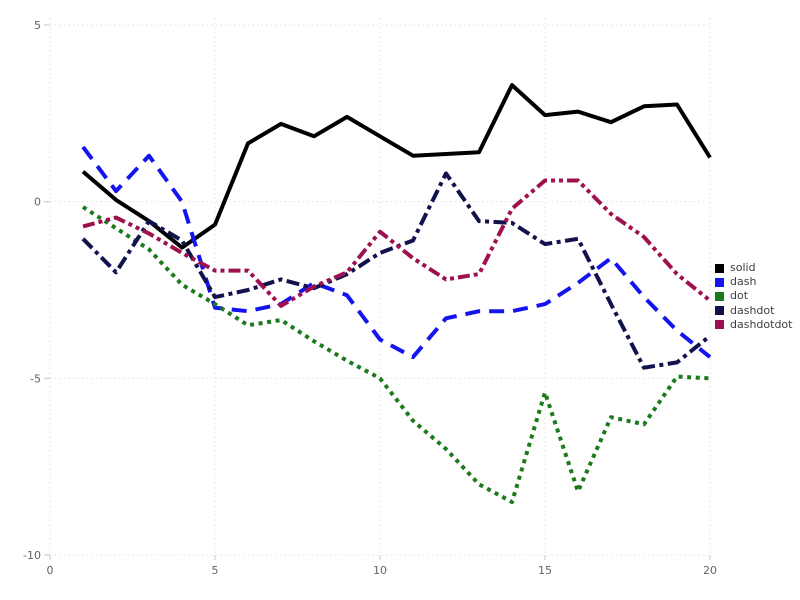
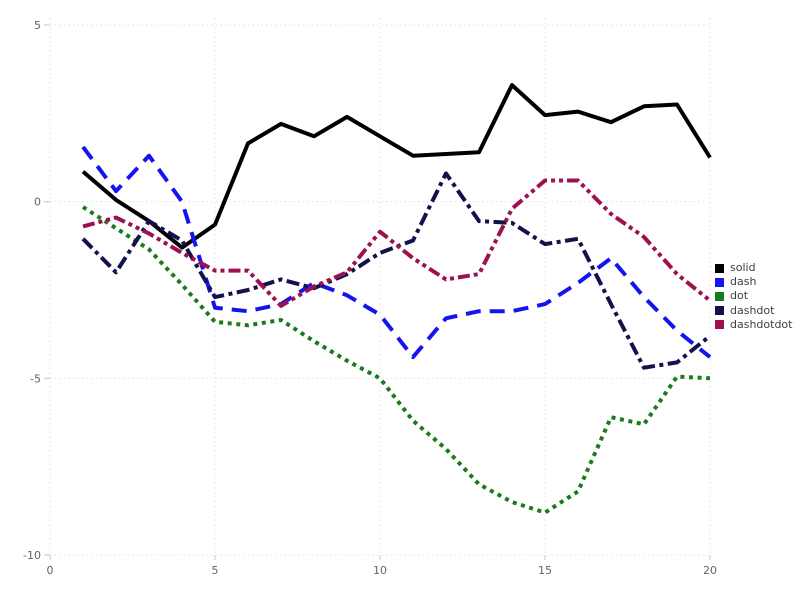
dot/5: -2.9 -> -3.4
dash/10: -3.9 -> -3.2
dot/15: -5.4 -> -8.8
